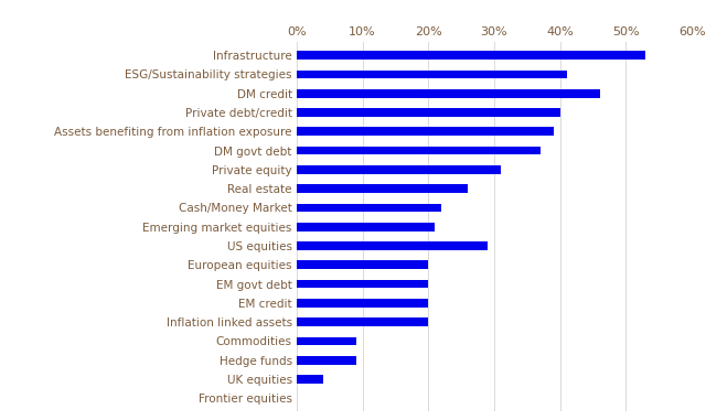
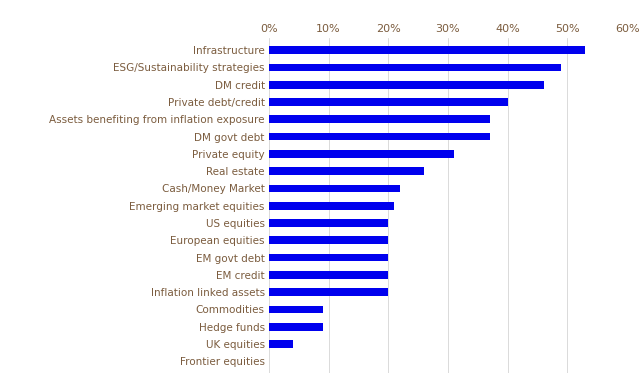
ESG/Sustainability strategies: 41% -> 49%
Assets benefiting from inflation exposure: 39% -> 37%
US equities: 29% -> 20%
